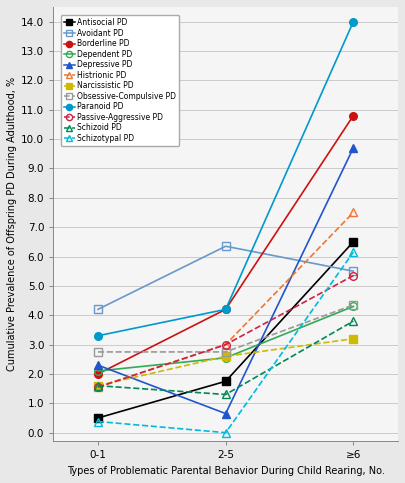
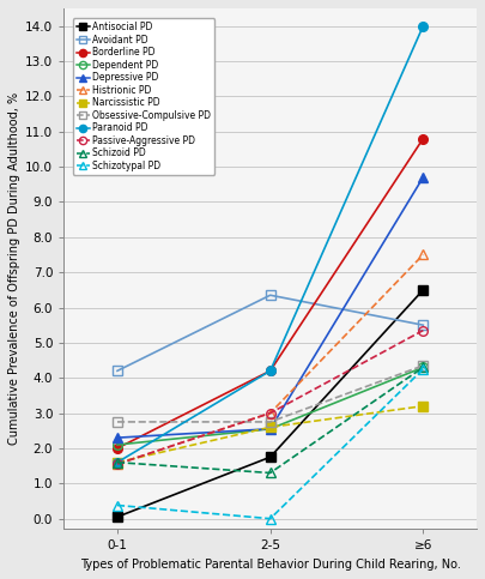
Antisocial PD/0-1: 0.50 -> 0.05
Paranoid PD/0-1: 3.3 -> 1.6
Depressive PD/2-5: 0.65 -> 2.55
Schizoid PD/≥6: 3.8 -> 4.3
Schizotypal PD/≥6: 6.15 -> 4.25
